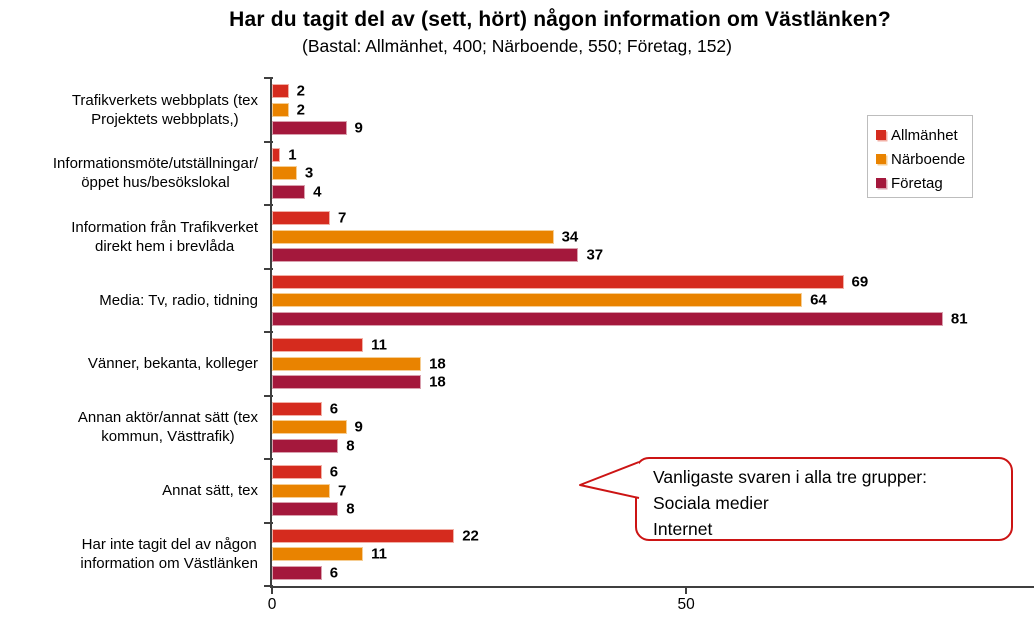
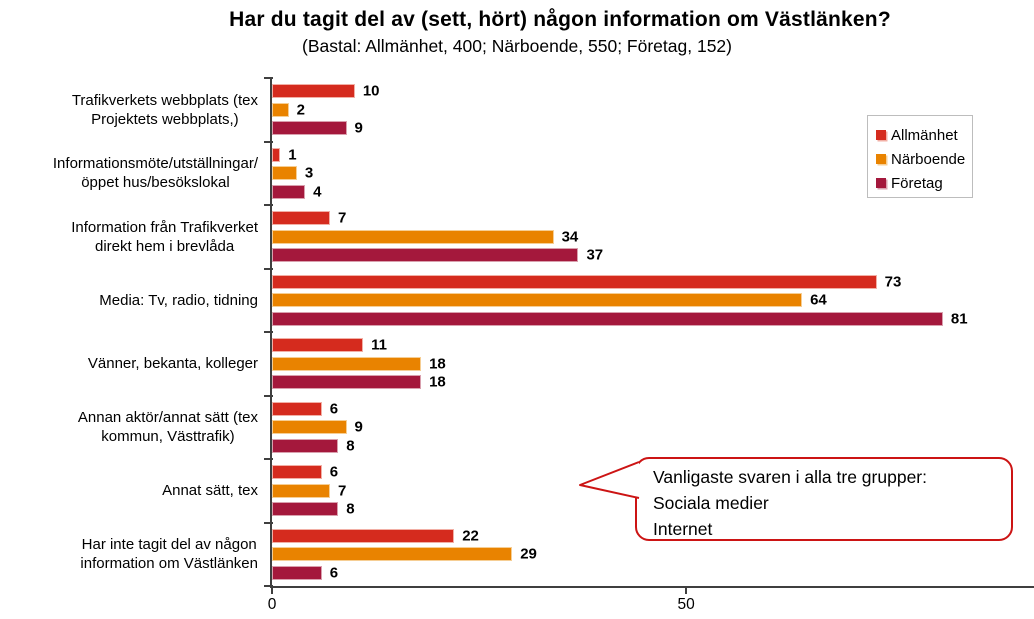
Allmänhet/Trafikverkets webbplats (tex Projektets webbplats,): 2 -> 10
Allmänhet/Media: Tv, radio, tidning: 69 -> 73
Närboende/Har inte tagit del av någon information om Västlänken: 11 -> 29
